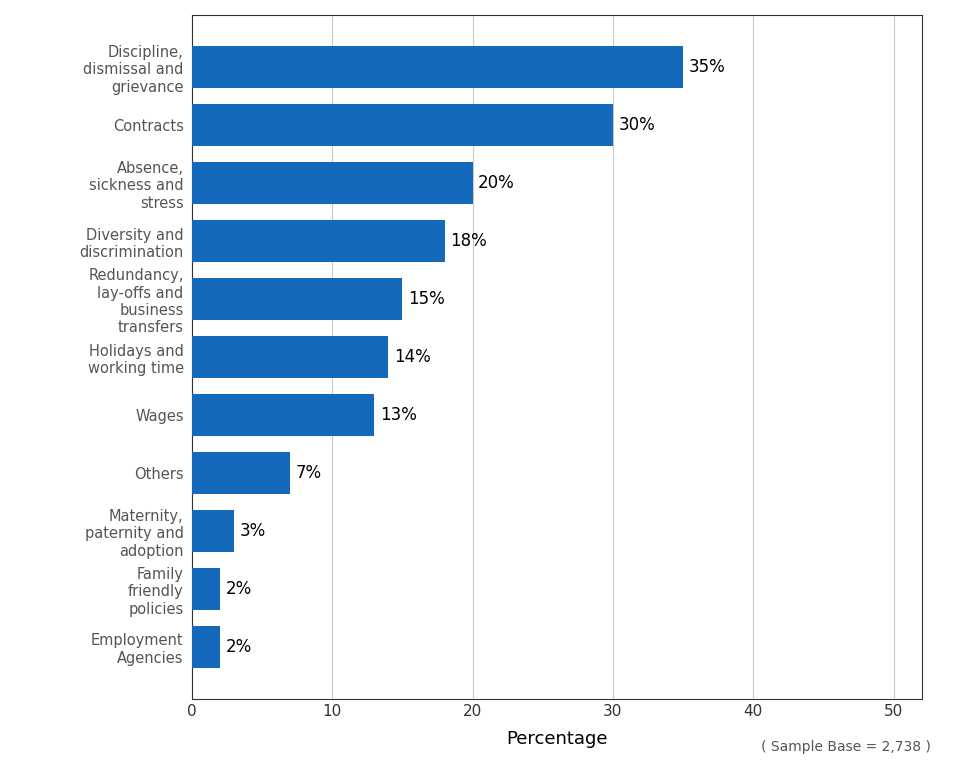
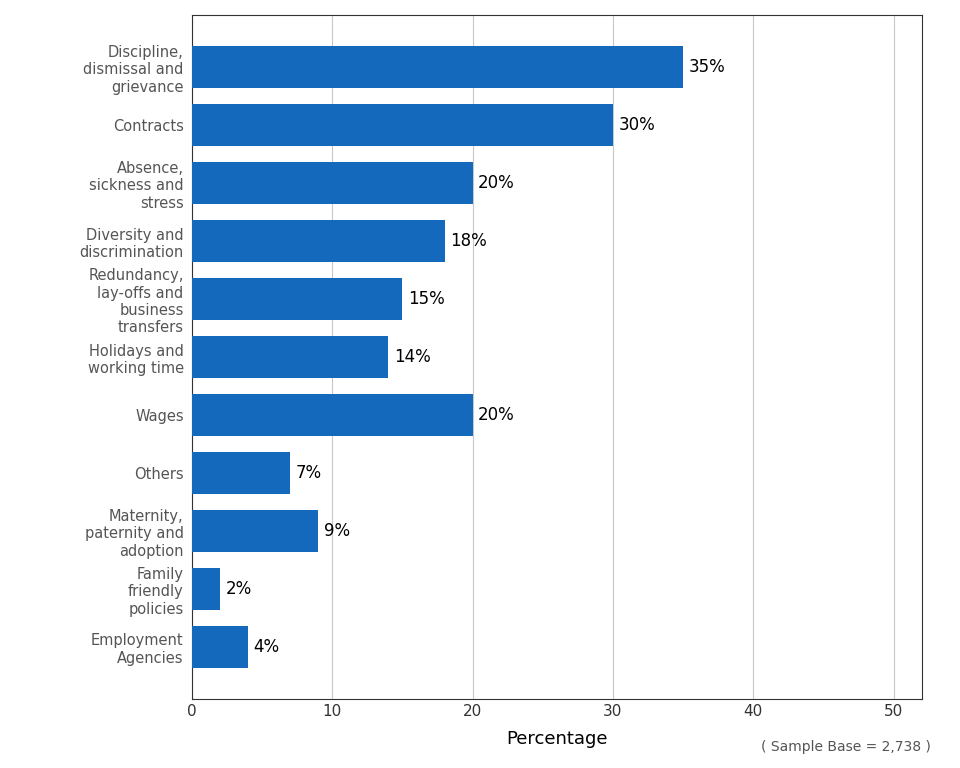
Wages: 13% -> 20%
Maternity, paternity and adoption: 3% -> 9%
Employment Agencies: 2% -> 4%
